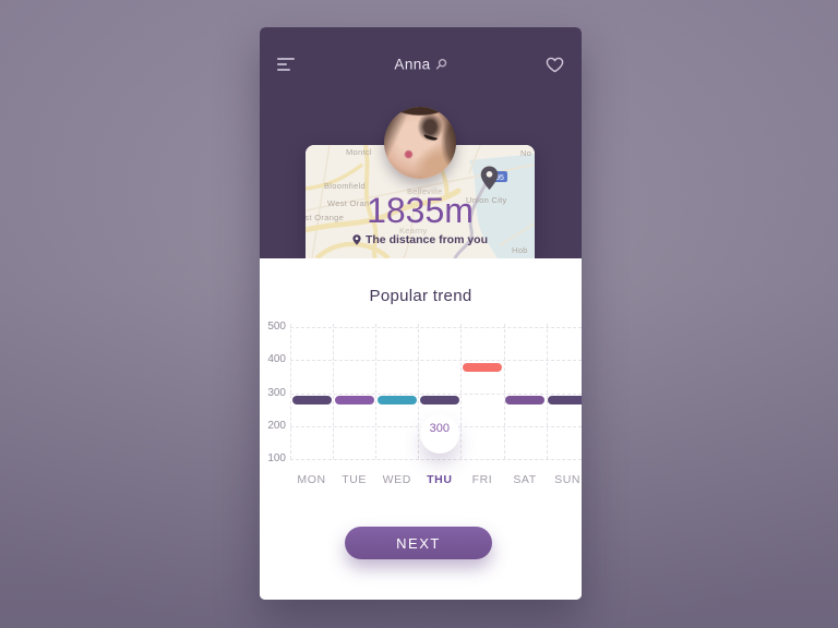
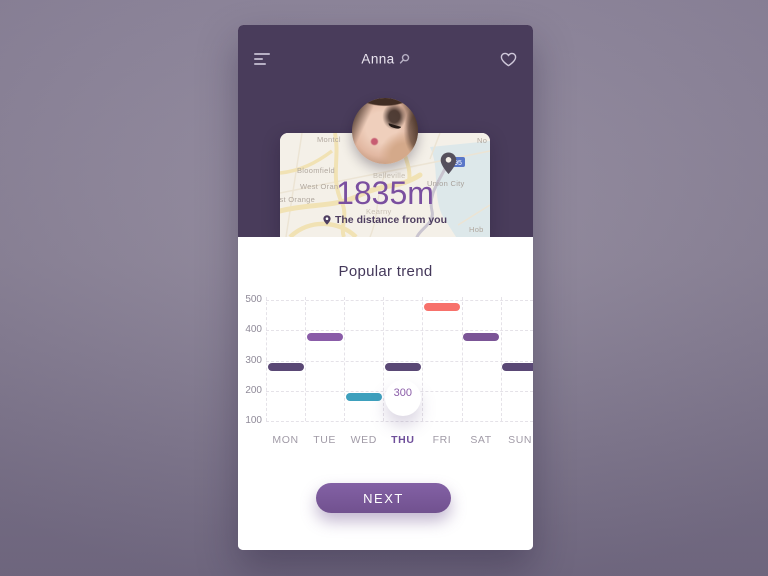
TUE: 300 -> 400
WED: 300 -> 200
FRI: 400 -> 500
SAT: 300 -> 400
